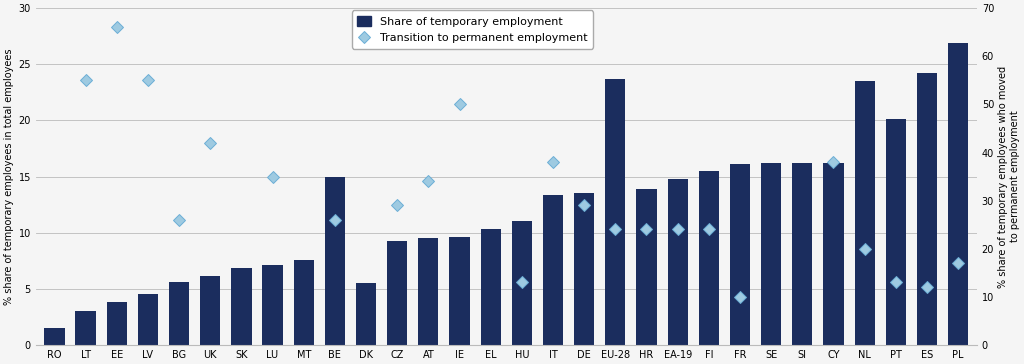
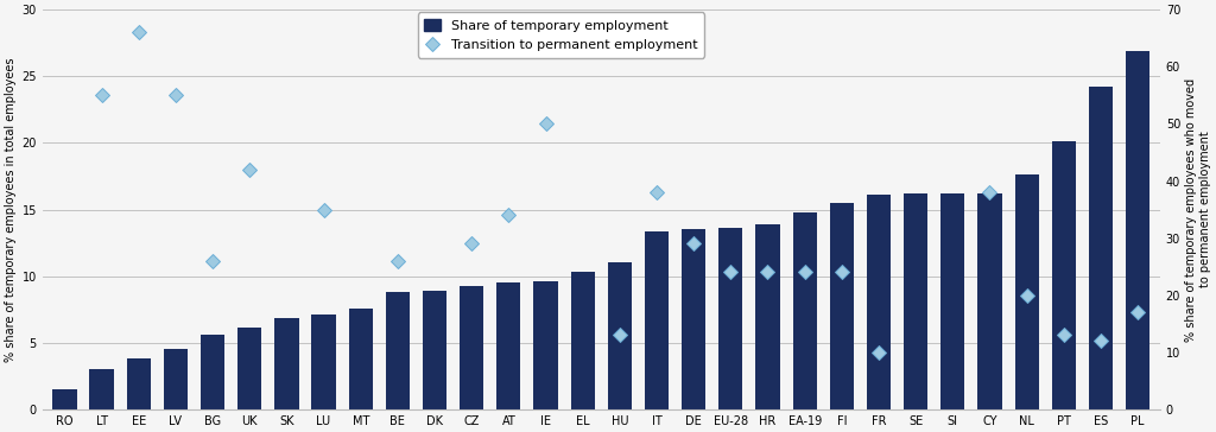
BE: 15.0 -> 8.8
DK: 5.5 -> 8.9
EU-28: 23.7 -> 13.6
NL: 23.5 -> 17.6
